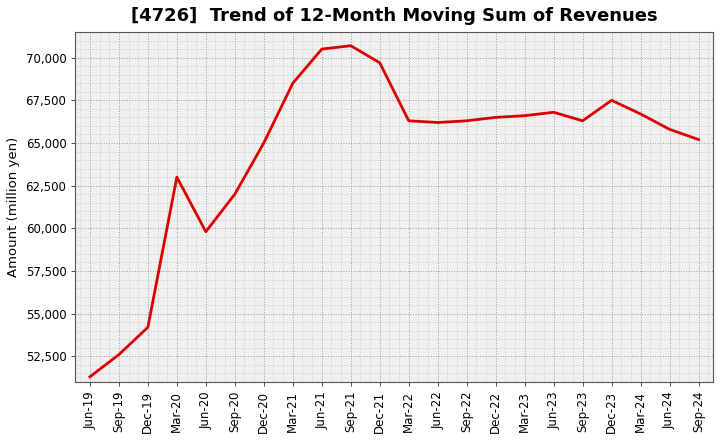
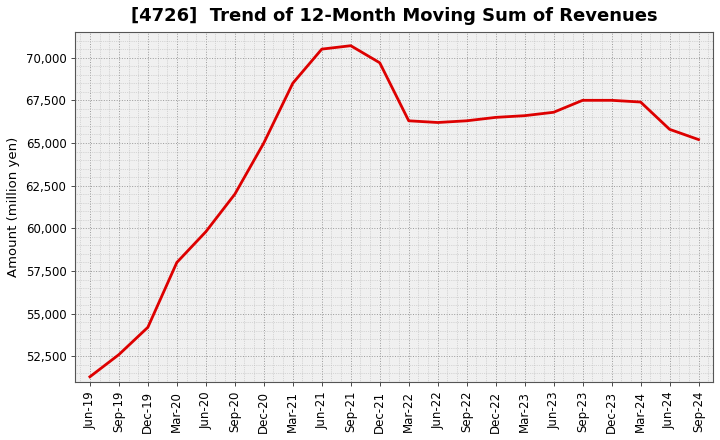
Mar-20: 63,000 -> 58,000
Sep-23: 66,300 -> 67,500
Mar-24: 66,700 -> 67,400
